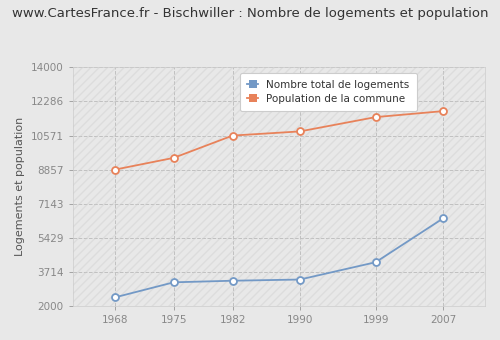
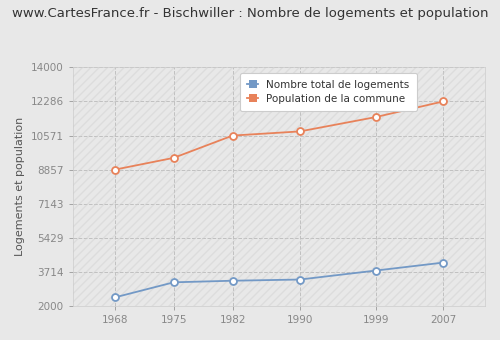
Nombre total de logements/1999: 4200 -> 3800
Nombre total de logements/2007: 6400 -> 4200
Population de la commune/2007: 11800 -> 12300
